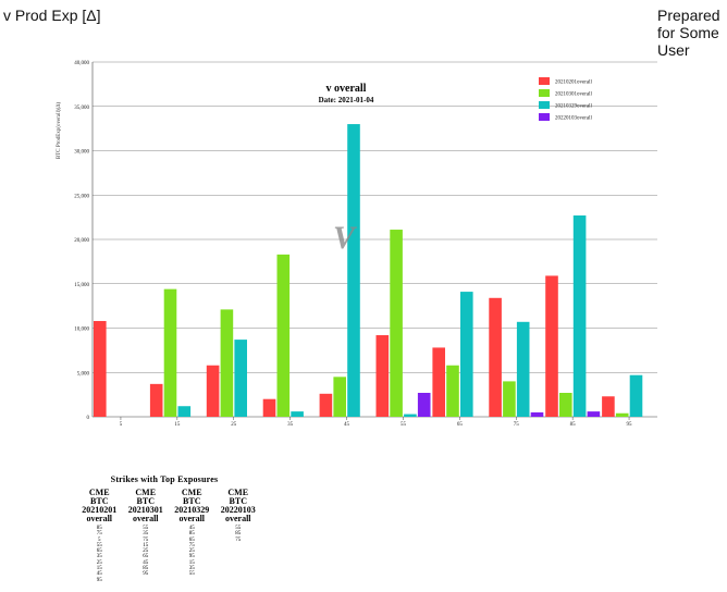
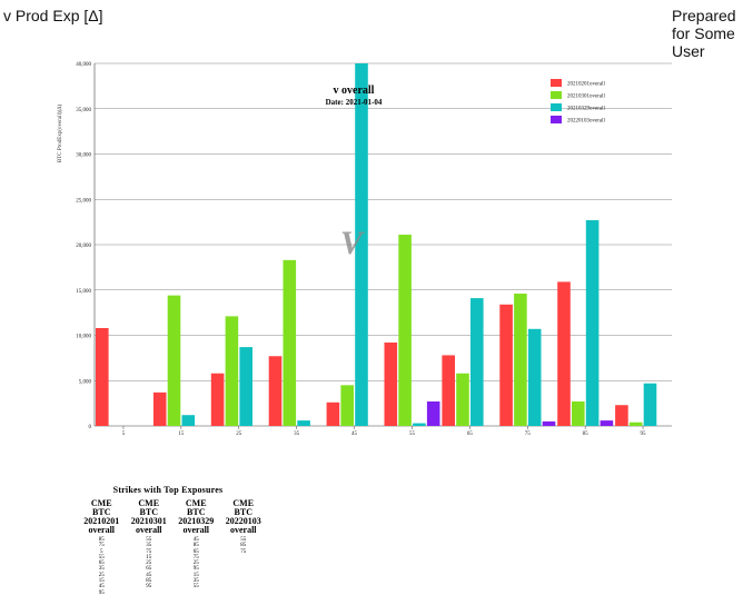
20210201overall/35: 2000 -> 8000
20210329overall/45: 33000 -> 40000
20210301overall/75: 4000 -> 15000
